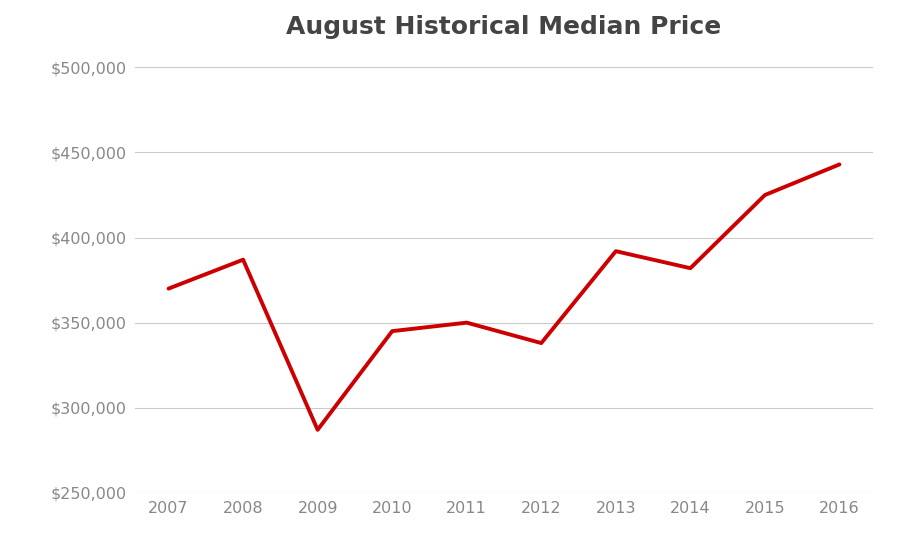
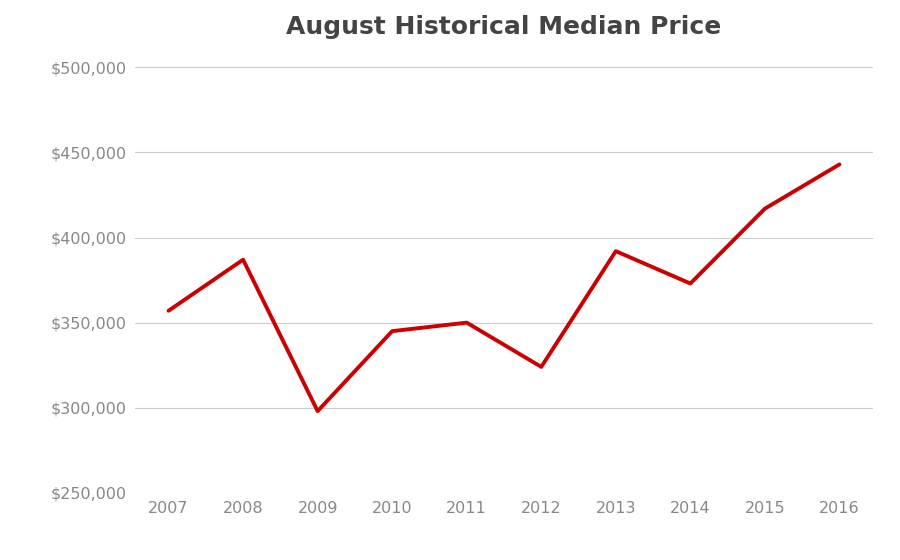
2007: $370,000 -> $357,000
2009: $287,000 -> $298,000
2012: $338,000 -> $324,000
2014: $382,000 -> $373,000
2015: $425,000 -> $417,000
